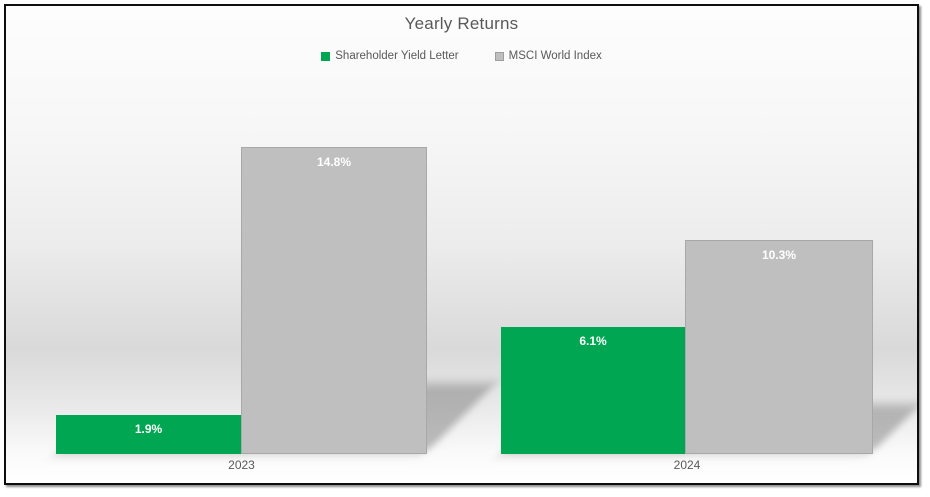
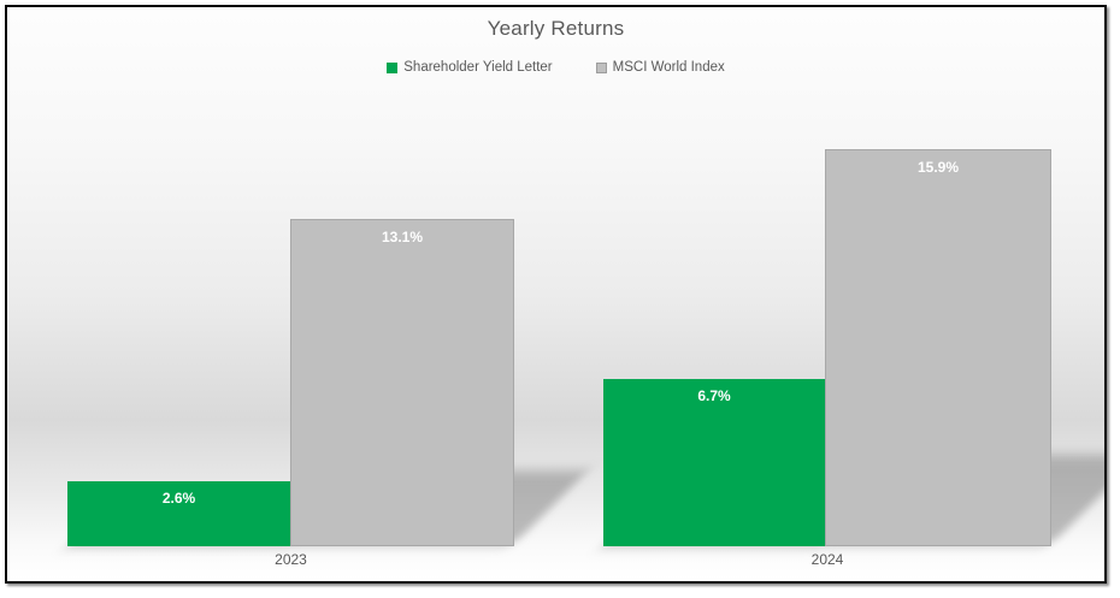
Shareholder Yield Letter/2023: 1.9% -> 2.6%
MSCI World Index/2023: 14.8% -> 13.1%
Shareholder Yield Letter/2024: 6.1% -> 6.7%
MSCI World Index/2024: 10.3% -> 15.9%
